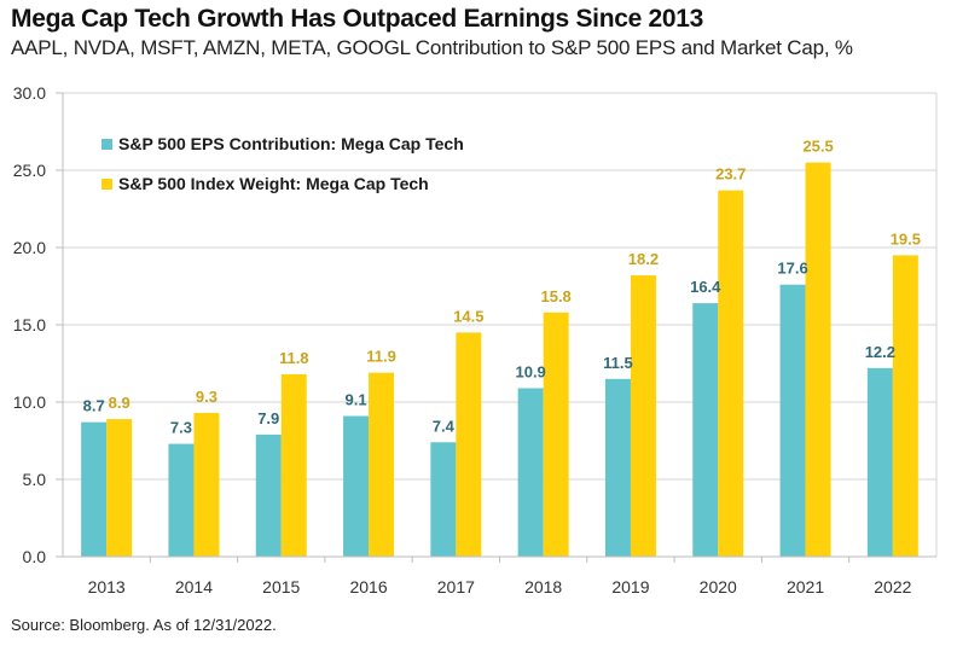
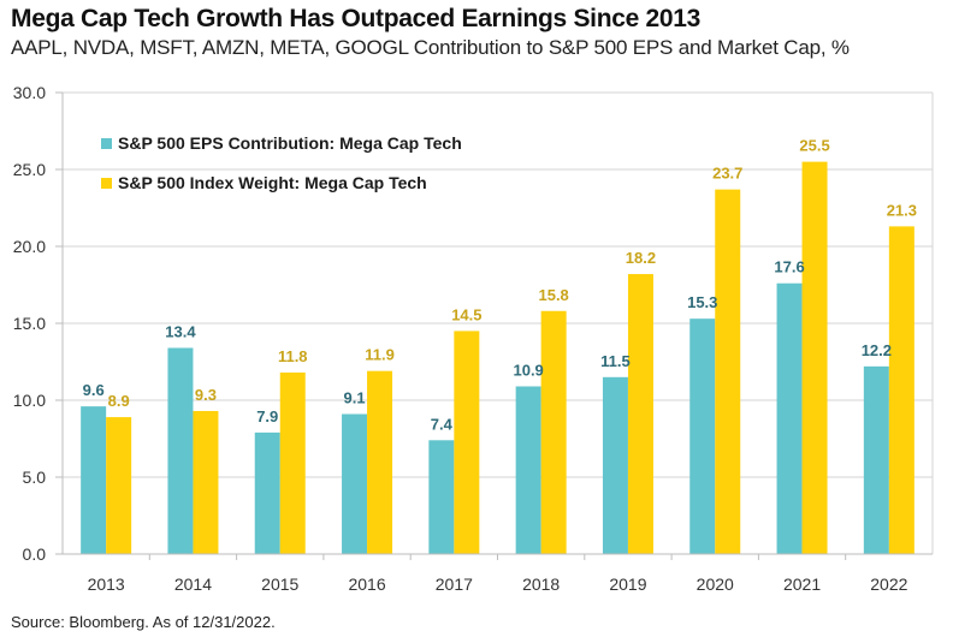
S&P 500 EPS Contribution: Mega Cap Tech/2013: 8.7 -> 9.6
S&P 500 EPS Contribution: Mega Cap Tech/2014: 7.3 -> 13.4
S&P 500 EPS Contribution: Mega Cap Tech/2020: 16.4 -> 15.3
S&P 500 Index Weight: Mega Cap Tech/2022: 19.5 -> 21.3
